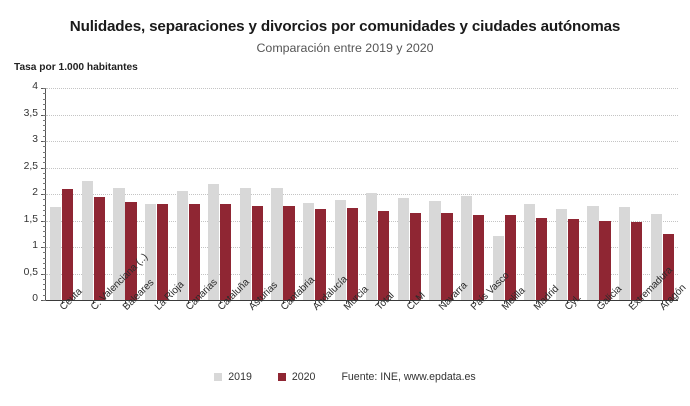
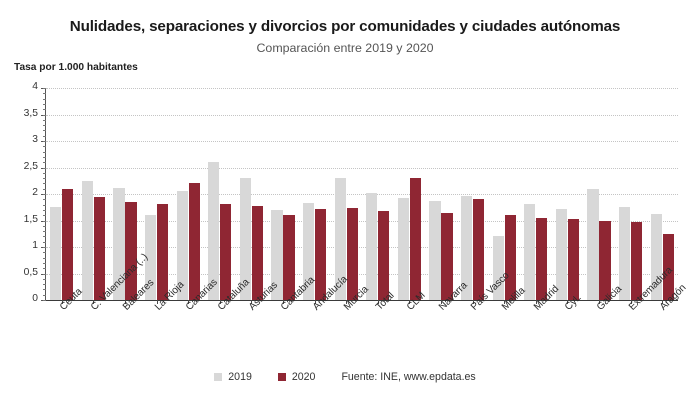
2019/La Rioja: 1.8 -> 1.6
2020/Canarias: 1.8 -> 2.2
2019/Cataluña: 2.2 -> 2.6
2019/Asturias: 2.1 -> 2.3
2019/Cantabria: 2.1 -> 1.7
2020/Cantabria: 1.8 -> 1.6
2019/Murcia: 1.9 -> 2.3
2020/CLM: 1.6 -> 2.3
2020/País Vasco: 1.6 -> 1.9
2019/Galicia: 1.8 -> 2.1
